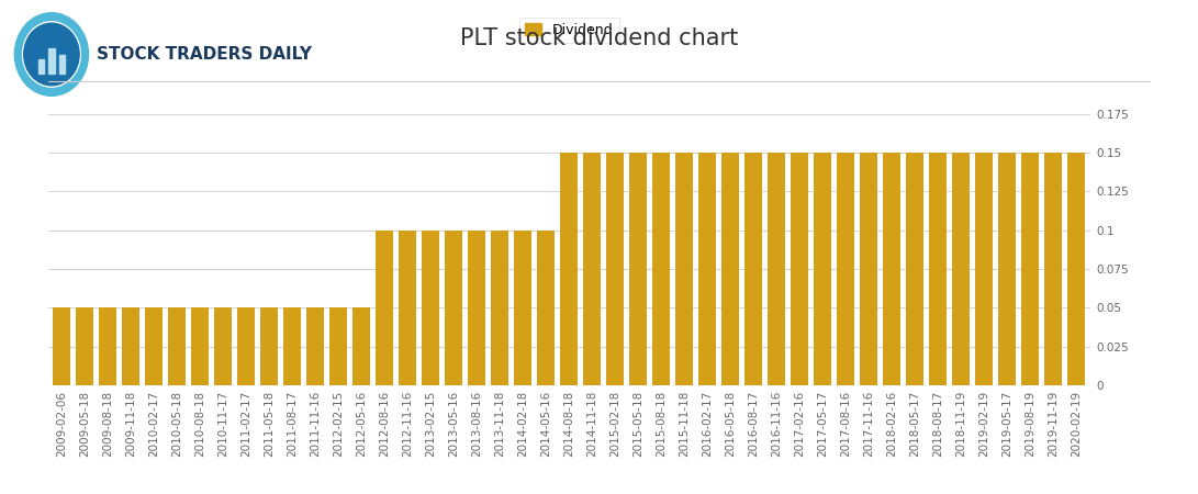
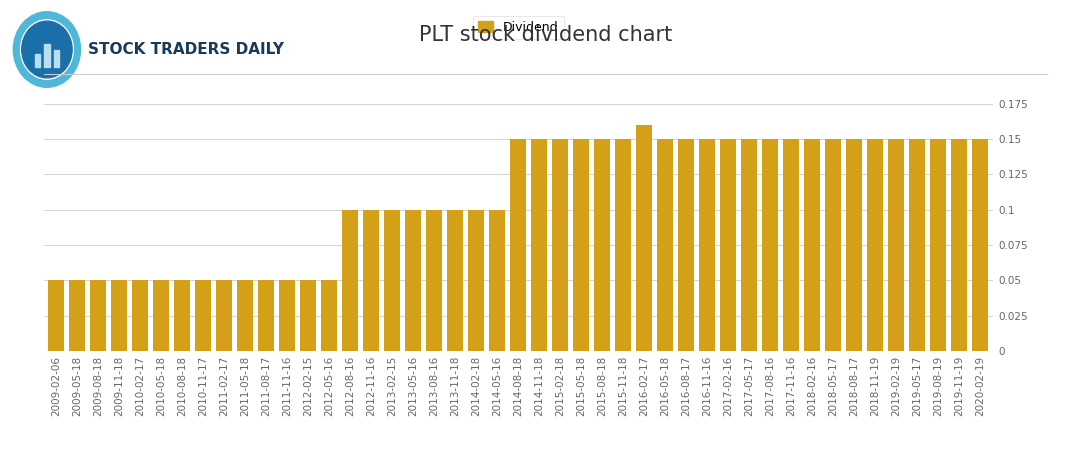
2016-02-17: 0.15 -> 0.16
